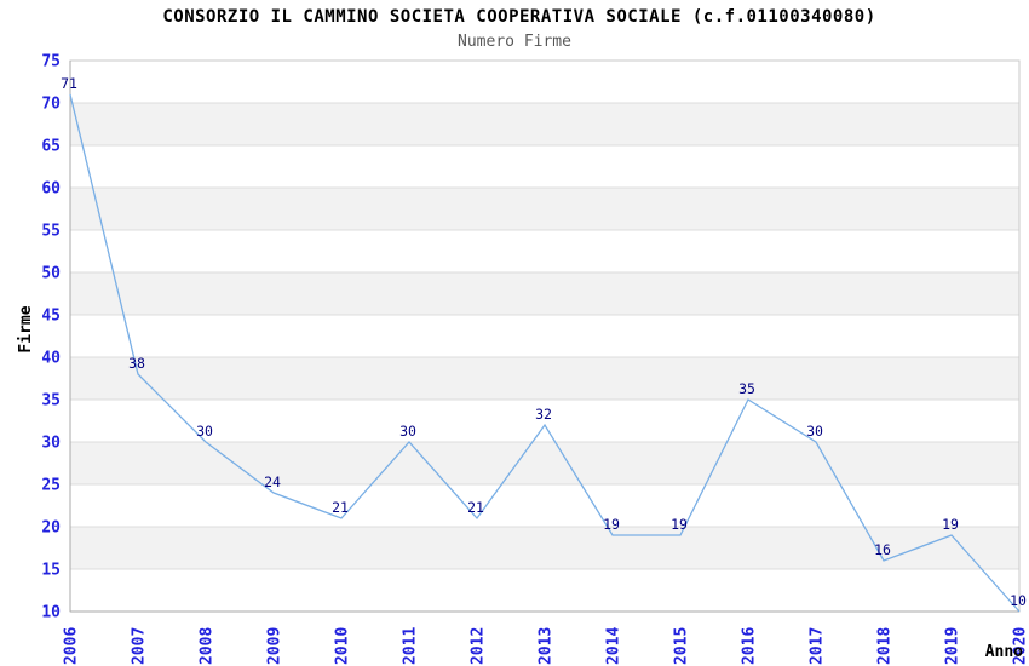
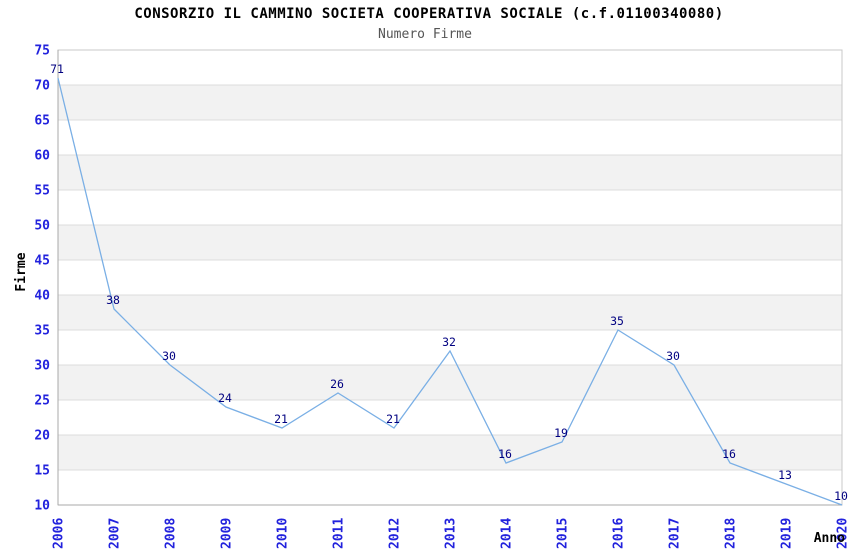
2011: 30 -> 26
2014: 19 -> 16
2019: 19 -> 13
